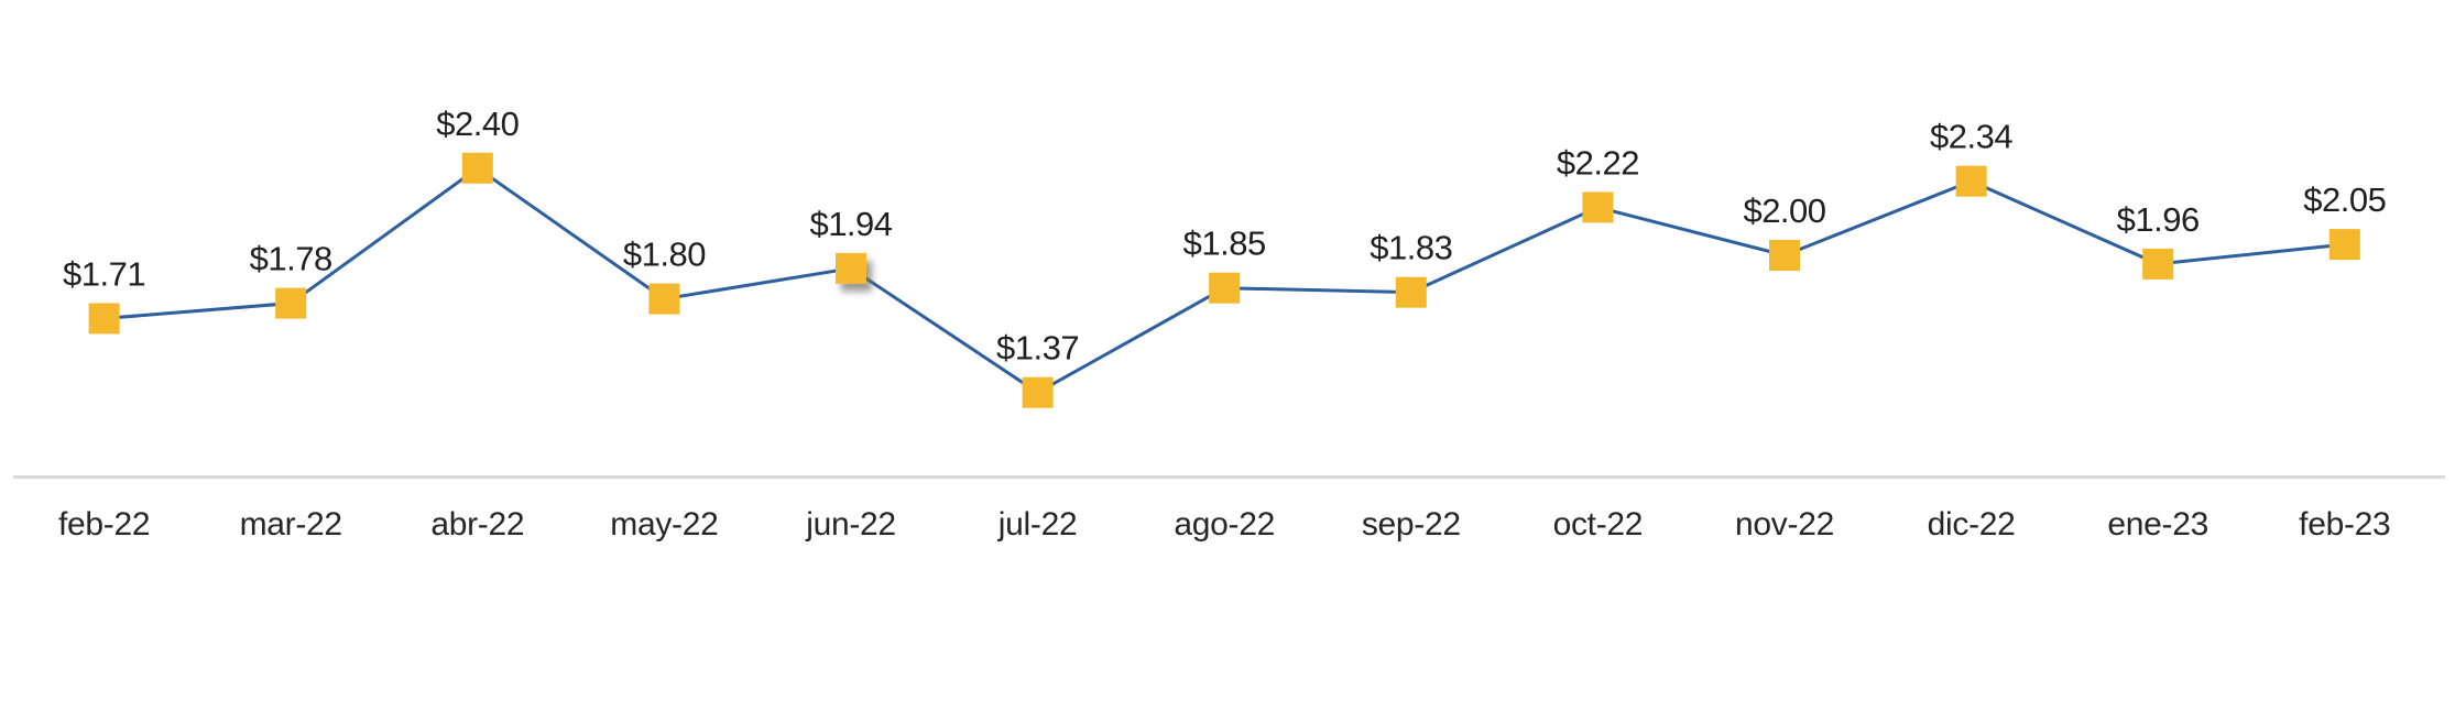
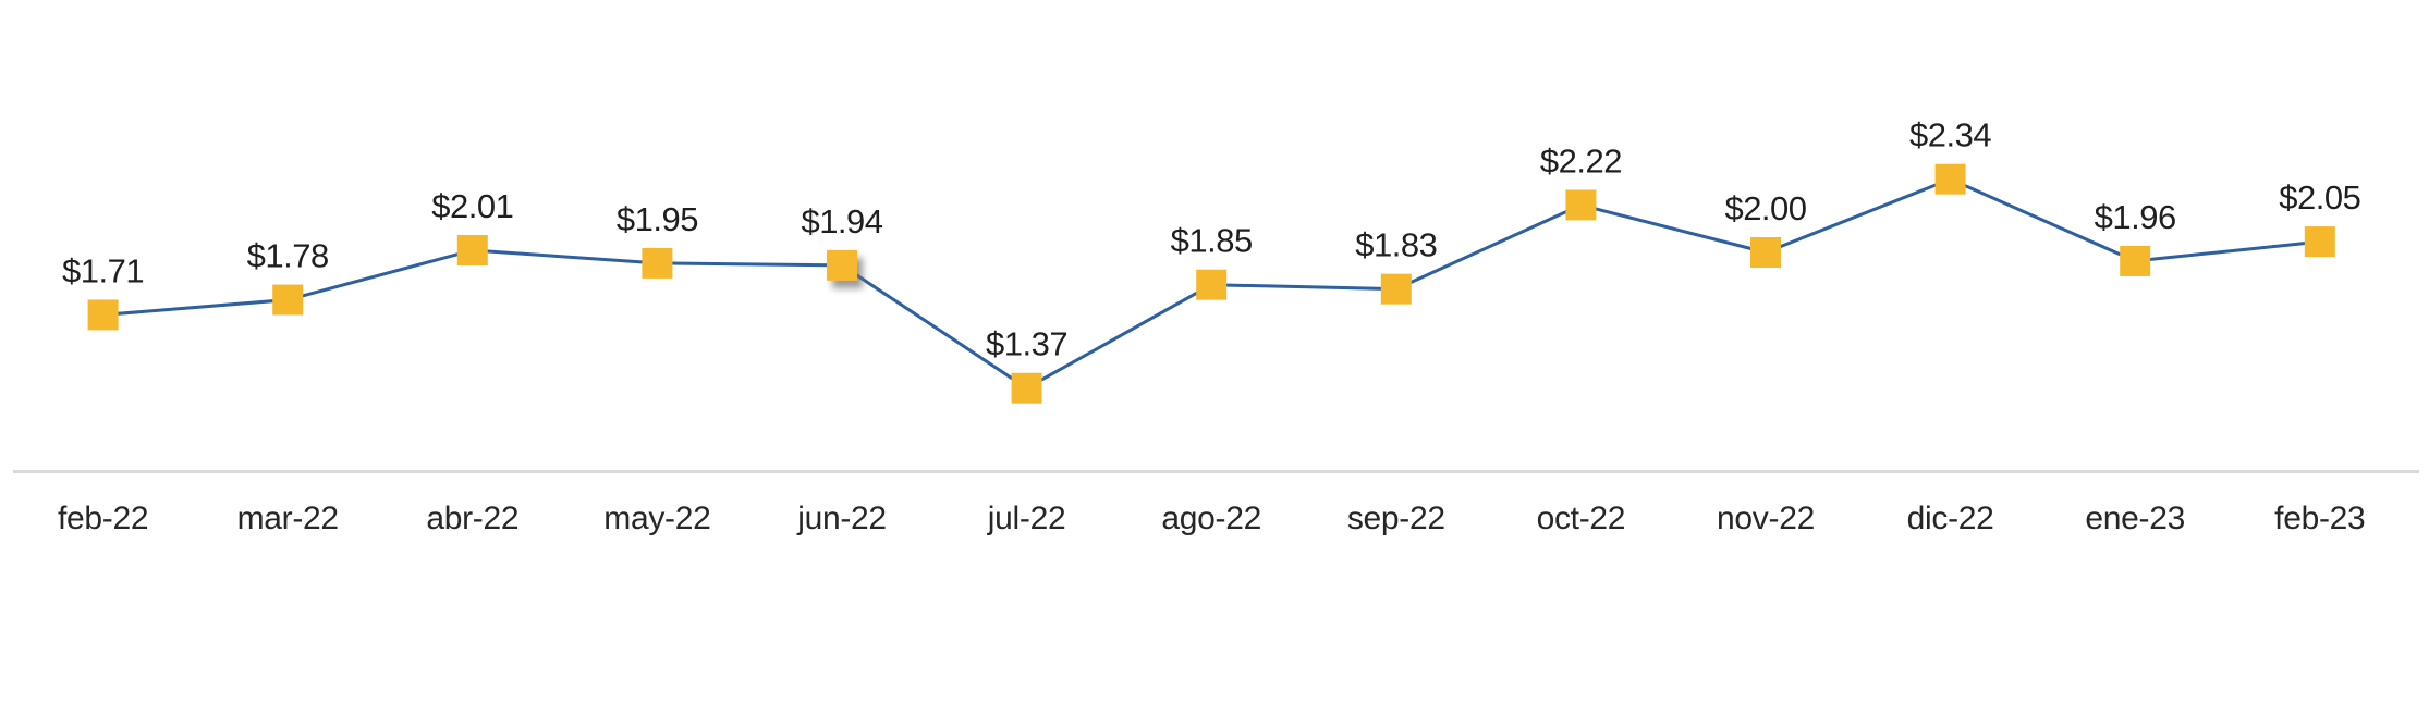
abr-22: $2.40 -> $2.01
may-22: $1.80 -> $1.95
